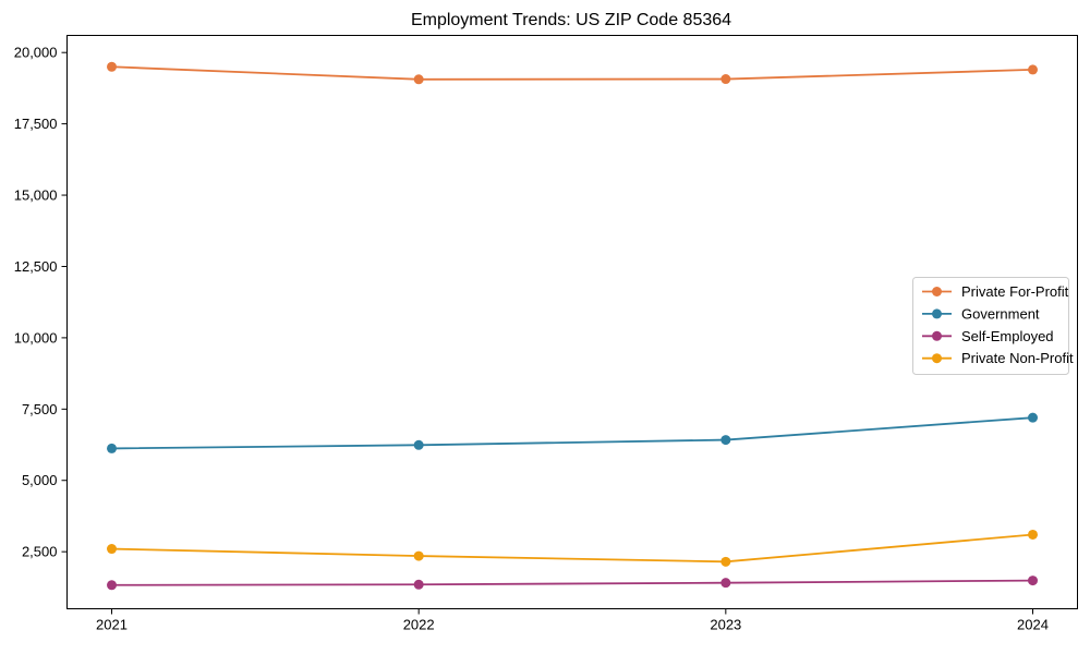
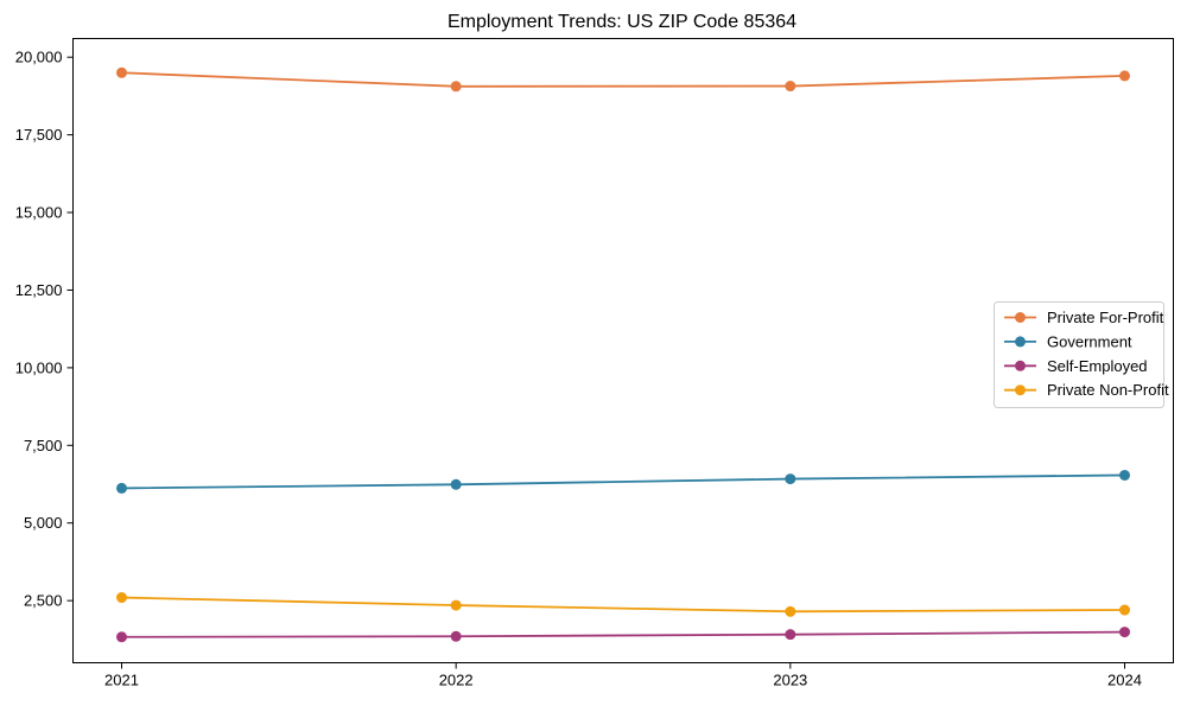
Government/2024: 7200 -> 6500
Private Non-Profit/2024: 3100 -> 2200
